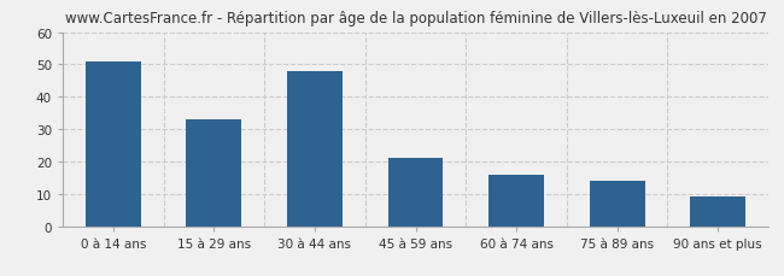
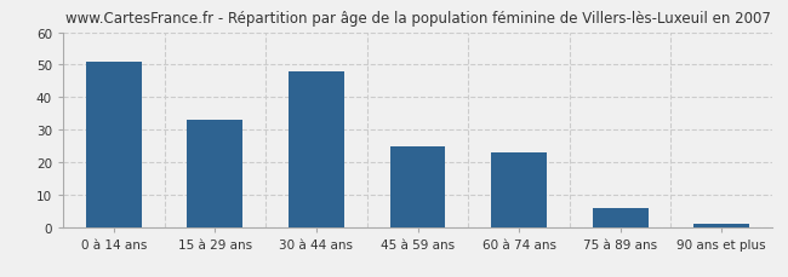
45 à 59 ans: 21 -> 25
60 à 74 ans: 16 -> 23
75 à 89 ans: 14 -> 6
90 ans et plus: 9 -> 1
